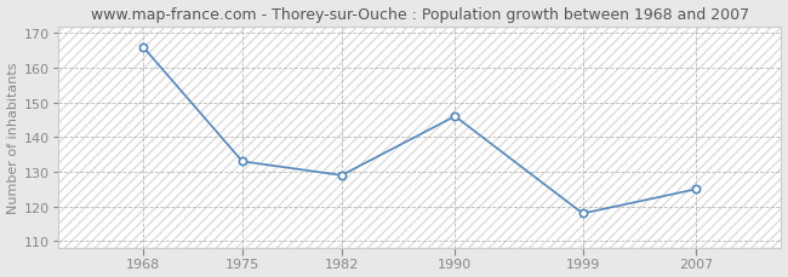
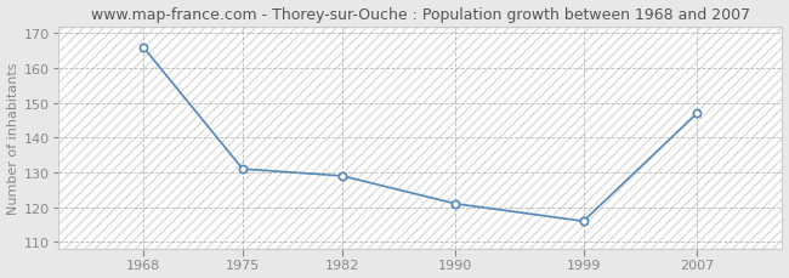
1975: 133 -> 131
1990: 146 -> 121
1999: 118 -> 116
2007: 125 -> 147
